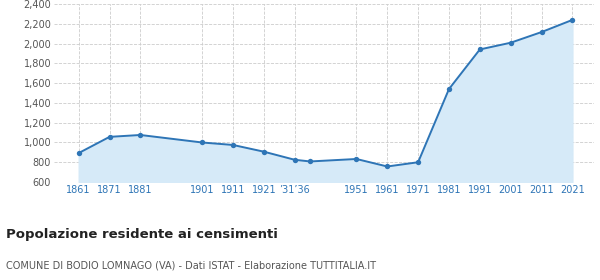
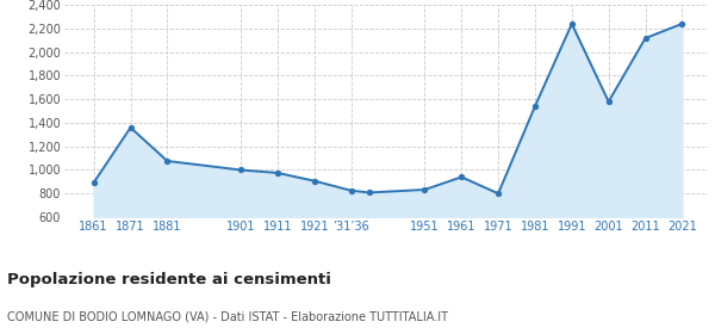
1871: 1,060 -> 1,360
1961: 760 -> 940
1991: 1,940 -> 2,240
2001: 2,010 -> 1,580
